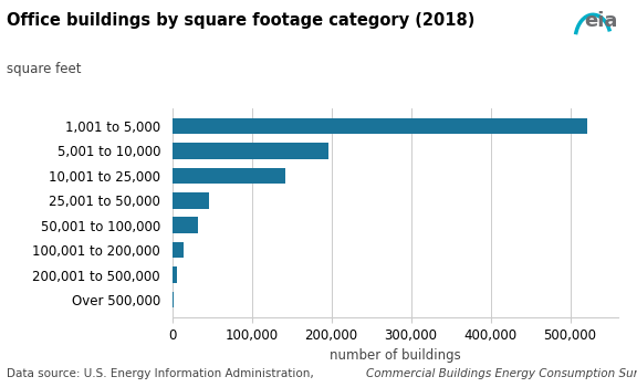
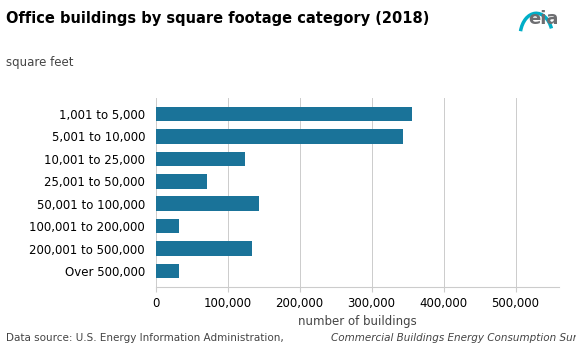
1,001 to 5,000: 521,000 -> 356,000
5,001 to 10,000: 196,000 -> 344,000
10,001 to 25,000: 142,000 -> 124,000
25,001 to 50,000: 47,000 -> 72,000
50,001 to 100,000: 33,000 -> 144,000
100,001 to 200,000: 14,000 -> 32,000
200,001 to 500,000: 6,000 -> 134,000
Over 500,000: 2,000 -> 32,000
